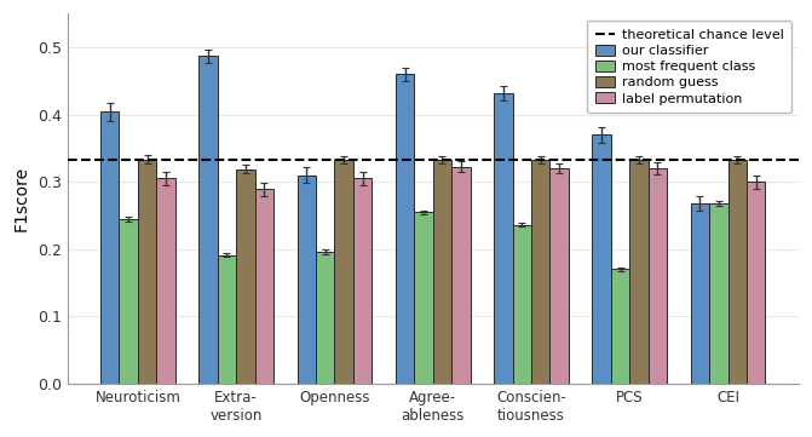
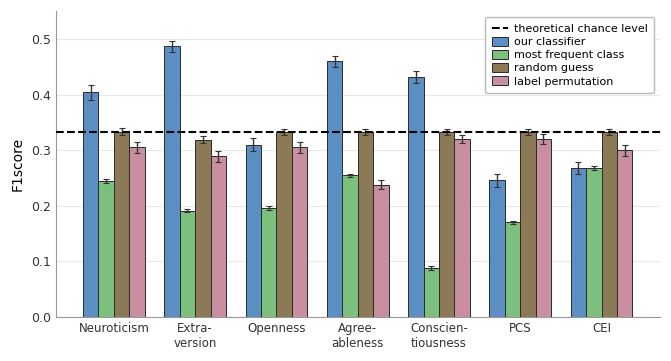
label permutation/Agree- ableness: 0.322 -> 0.238
most frequent class/Conscien- tiousness: 0.236 -> 0.088
our classifier/PCS: 0.370 -> 0.246
